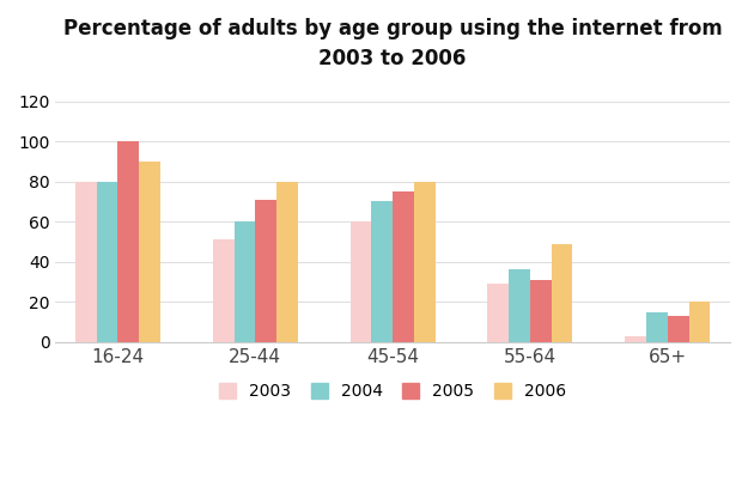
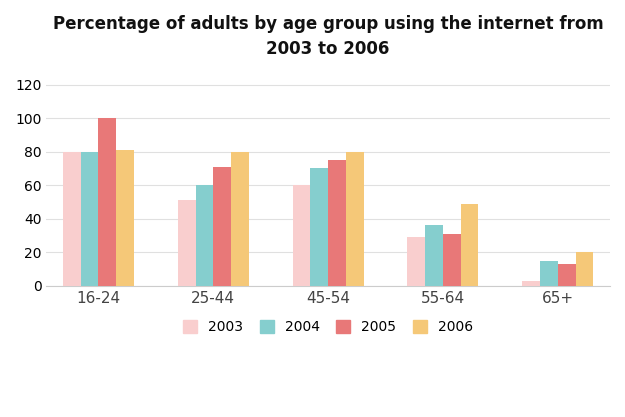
2006/16-24: 90 -> 81
